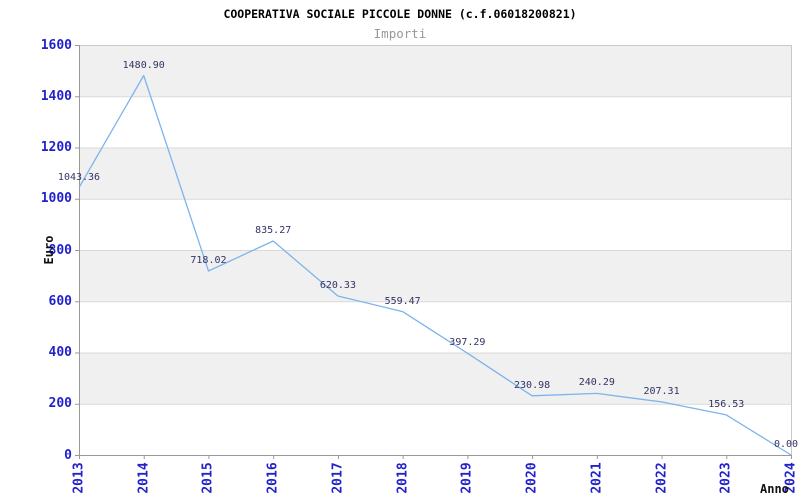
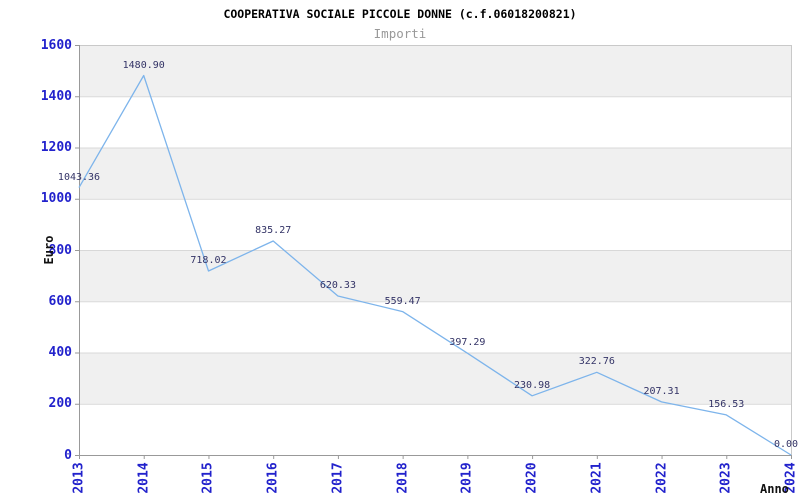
2021: 240.29 -> 322.76
